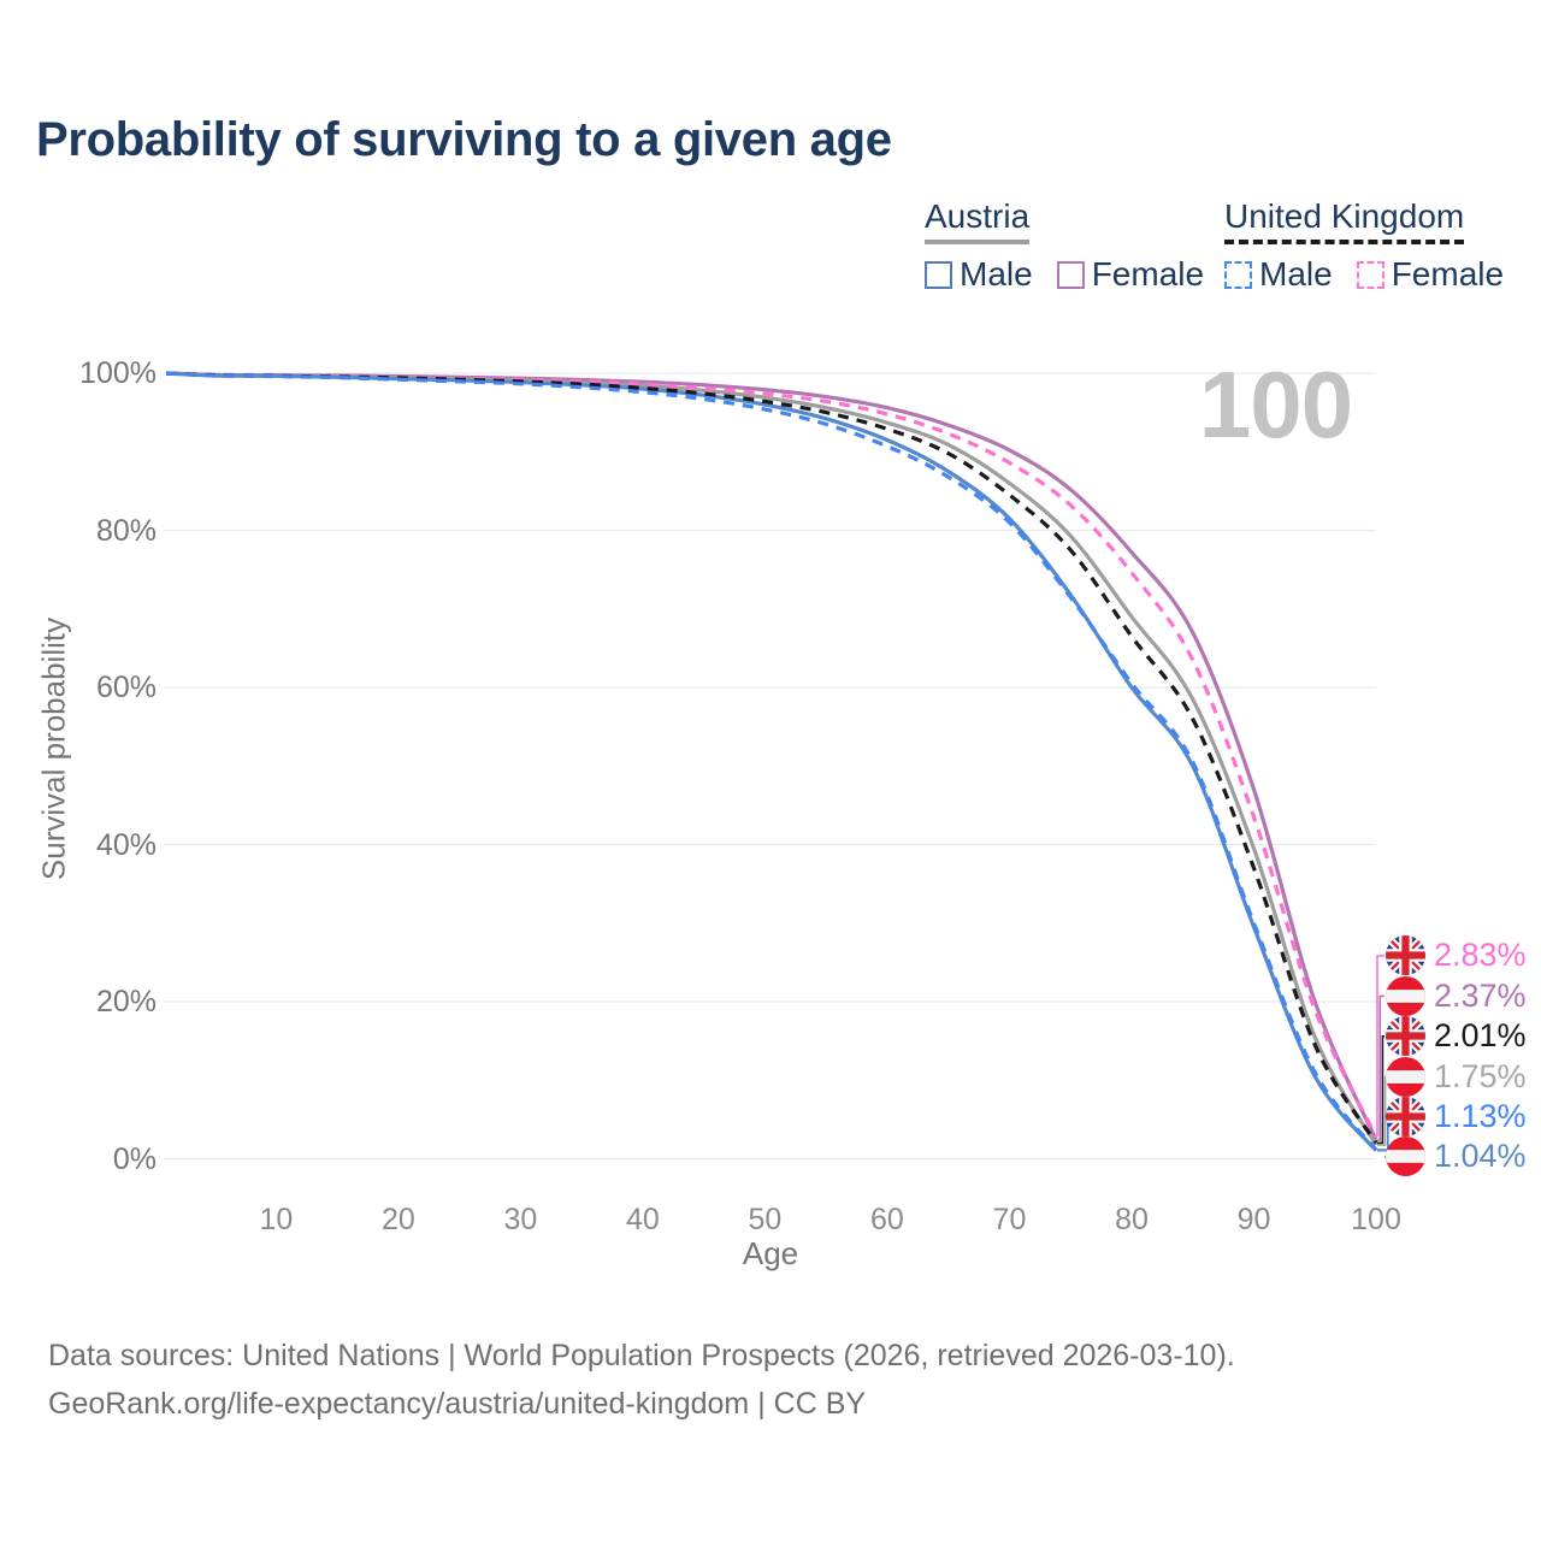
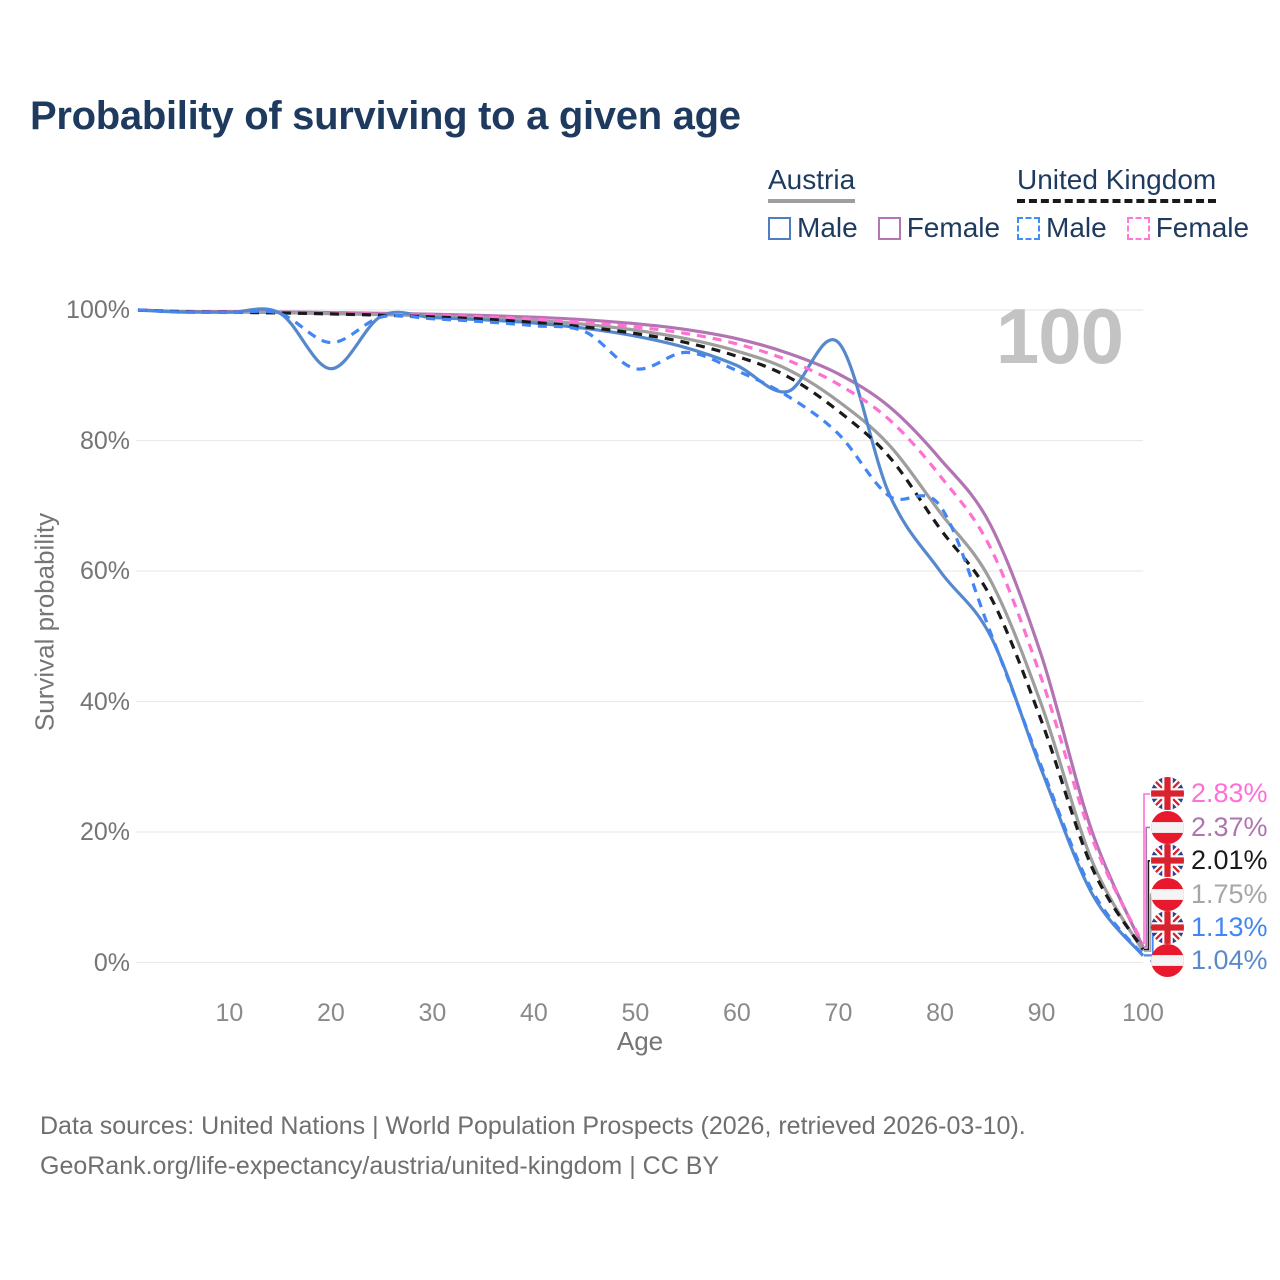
United Kingdom Male/20: 99% -> 95%
Austria Male/20: 99% -> 91%
United Kingdom Male/50: 95% -> 91%
Austria Male/70: 82% -> 95%
United Kingdom Male/80: 60% -> 70%
